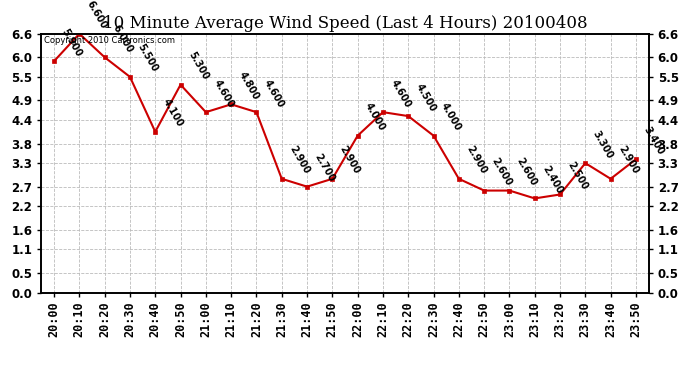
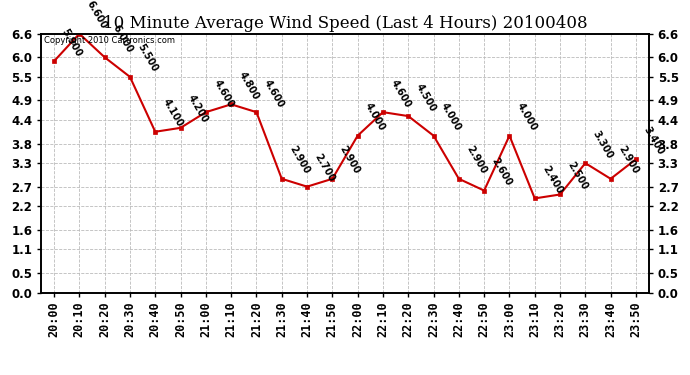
20:50: 5.300 -> 4.200
23:00: 2.600 -> 4.000
